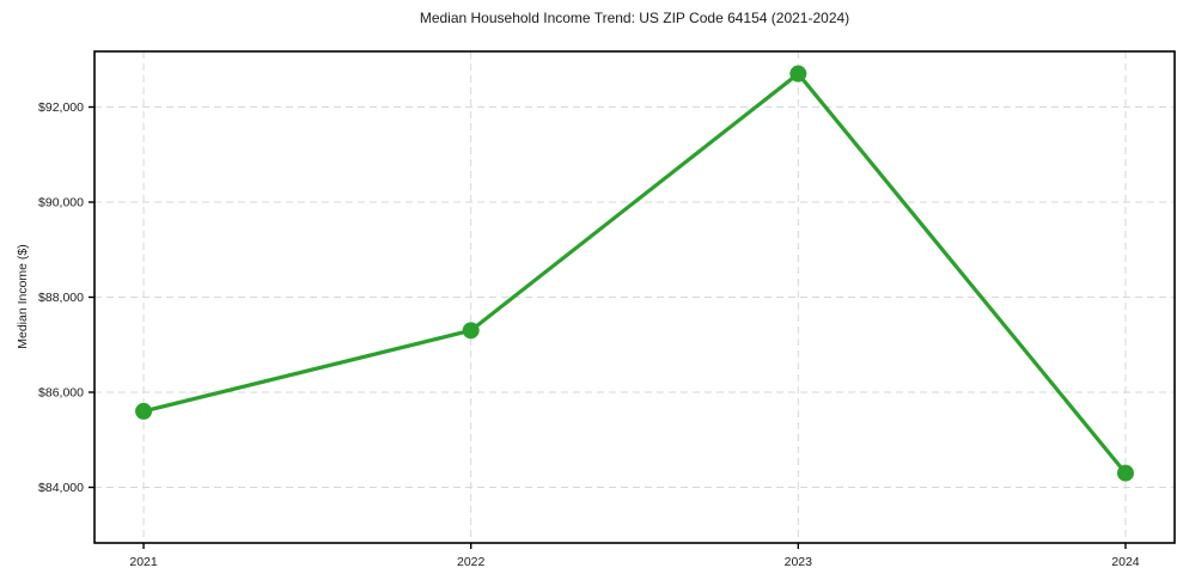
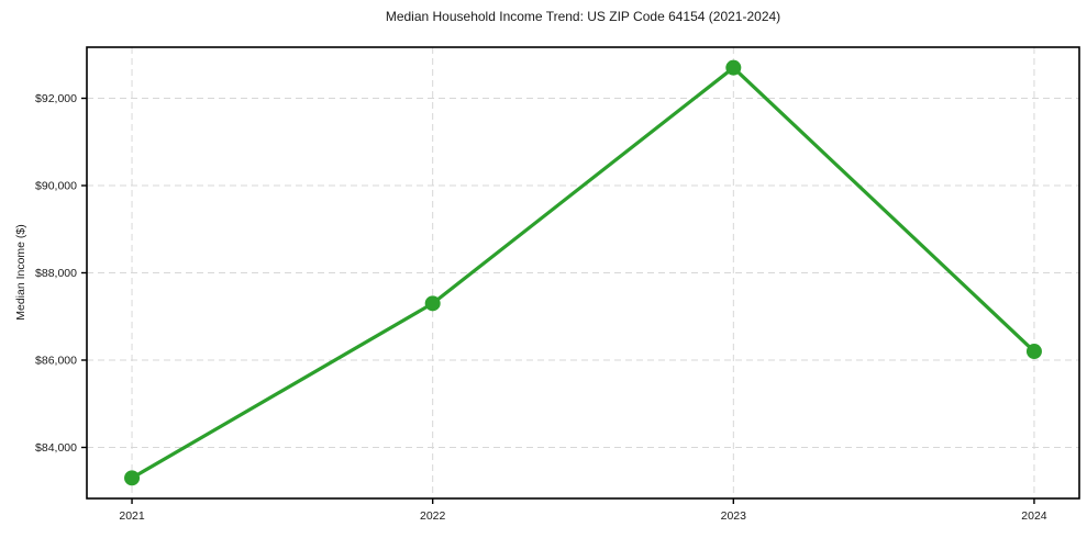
2021: $85600 -> $83300
2024: $84300 -> $86200
